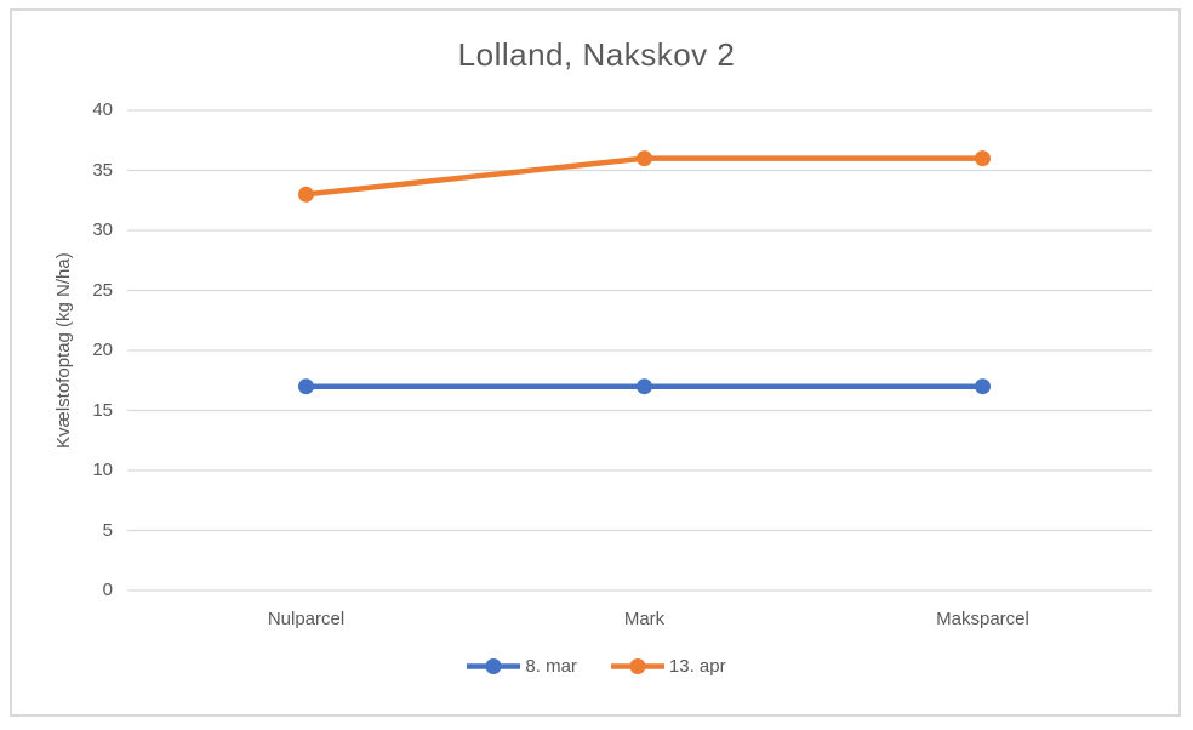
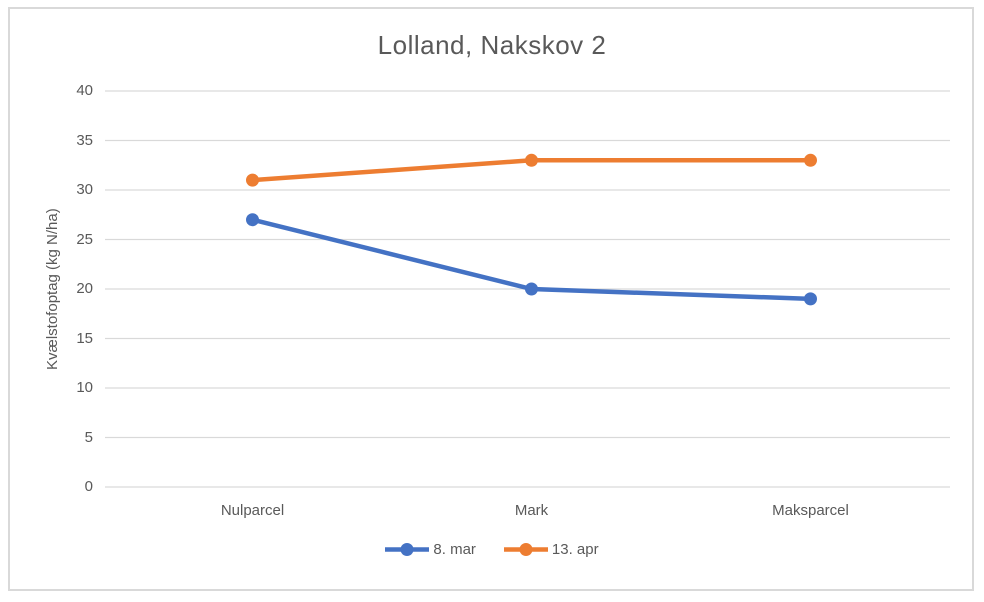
8. mar/Nulparcel: 17 -> 27
13. apr/Nulparcel: 33 -> 31
8. mar/Mark: 17 -> 20
13. apr/Mark: 36 -> 33
8. mar/Maksparcel: 17 -> 19
13. apr/Maksparcel: 36 -> 33
